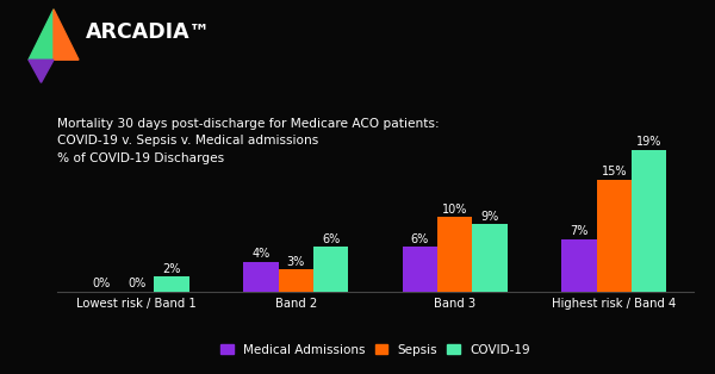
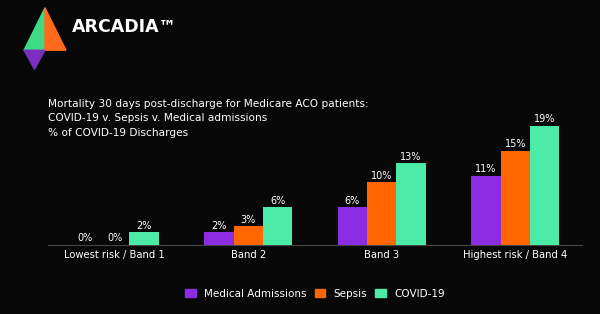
Medical Admissions/Band 2: 4% -> 2%
COVID-19/Band 3: 9% -> 13%
Medical Admissions/Highest risk / Band 4: 7% -> 11%
